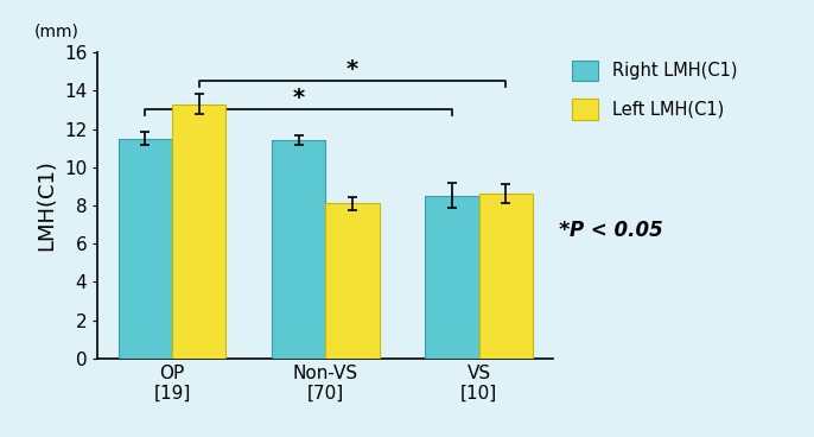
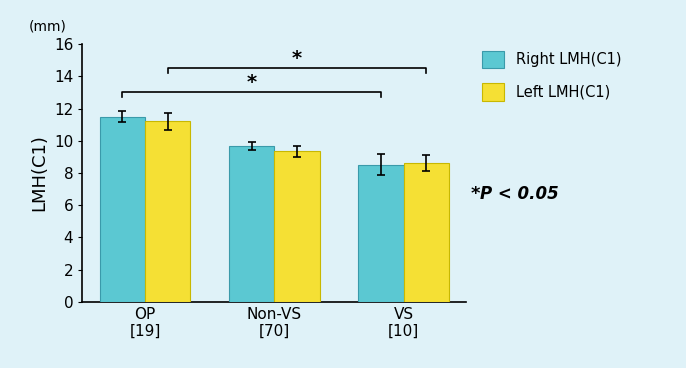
Left LMH(C1)/OP [19]: 13.3 -> 11.2
Right LMH(C1)/Non-VS [70]: 11.4 -> 9.7
Left LMH(C1)/Non-VS [70]: 8.1 -> 9.3
